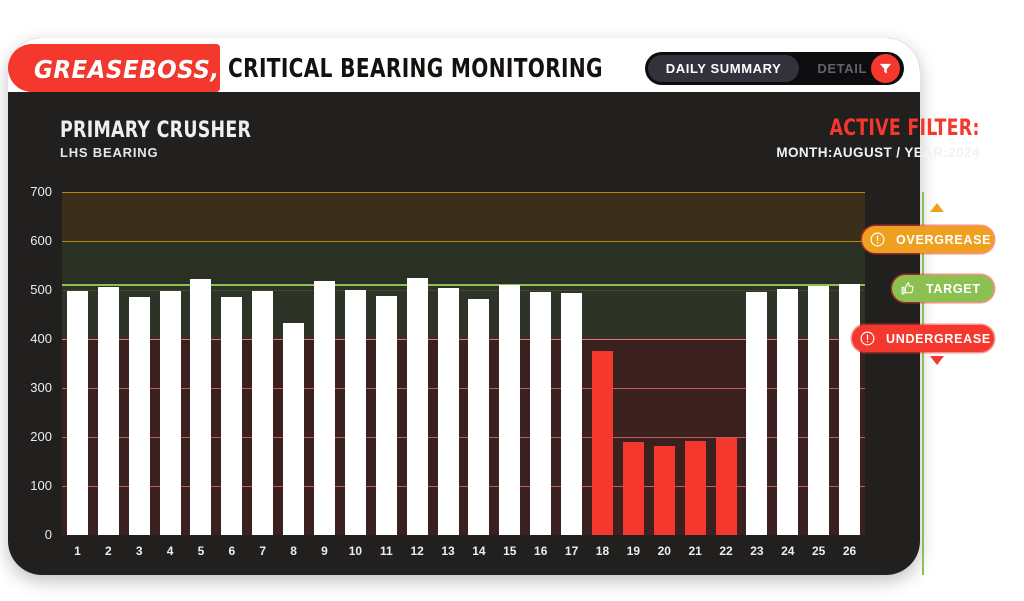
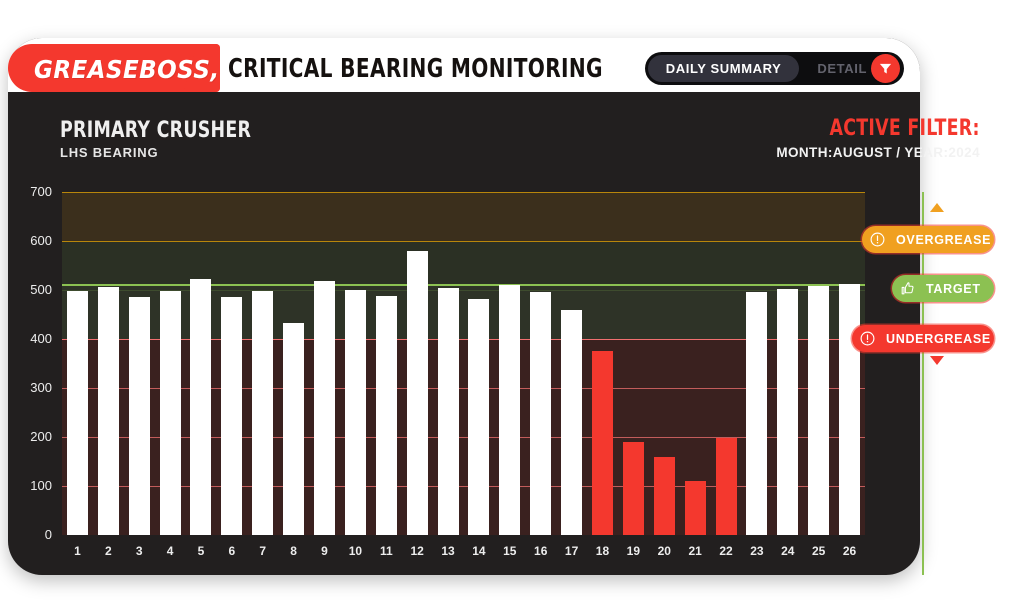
12: 520 -> 580
17: 490 -> 460
20: 180 -> 160
21: 190 -> 110
